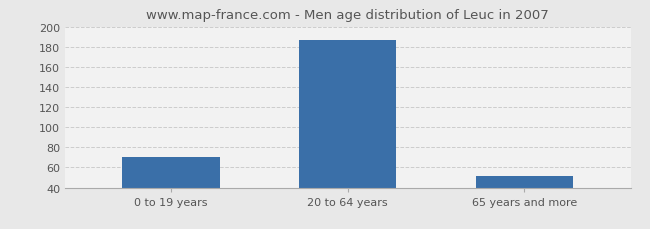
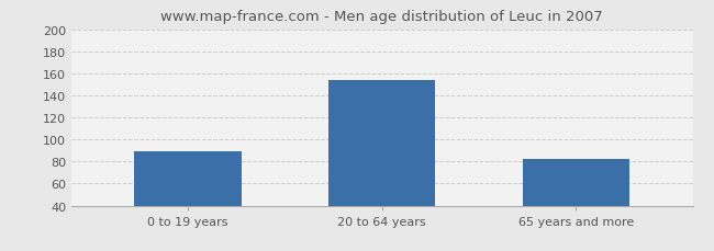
0 to 19 years: 70 -> 89
20 to 64 years: 187 -> 154
65 years and more: 52 -> 82
